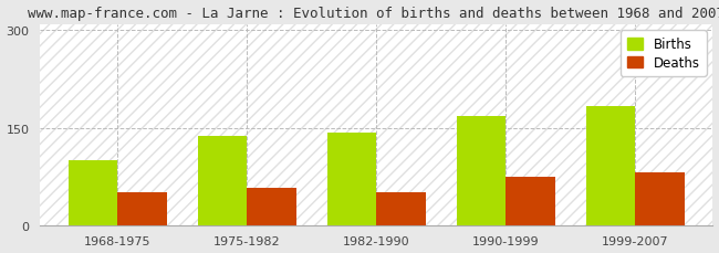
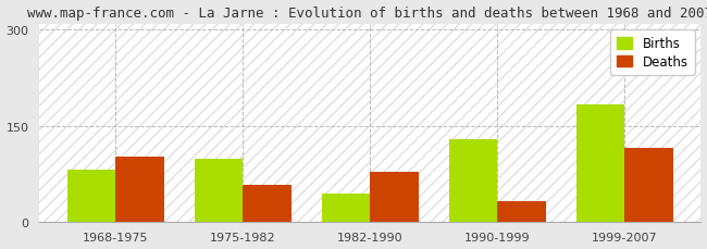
Births/1968-1975: 100 -> 82
Deaths/1968-1975: 50 -> 102
Births/1975-1982: 137 -> 98
Births/1982-1990: 143 -> 44
Deaths/1982-1990: 50 -> 78
Births/1990-1999: 168 -> 128
Deaths/1990-1999: 75 -> 32
Deaths/1999-2007: 82 -> 116
